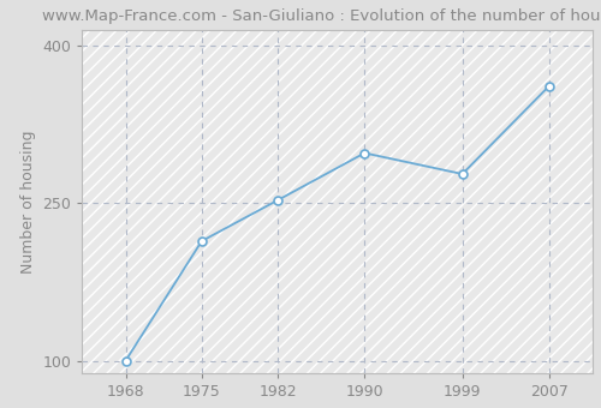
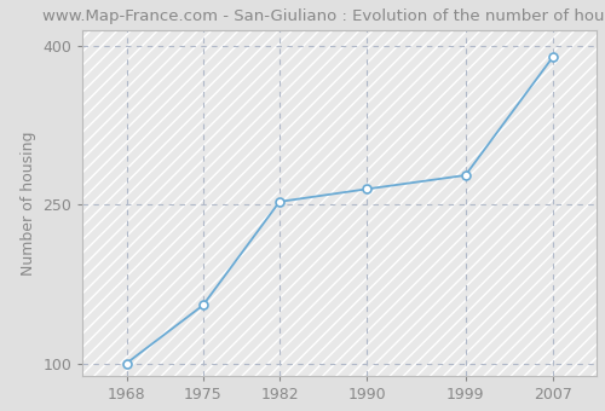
1975: 214 -> 155
1990: 298 -> 265
2007: 362 -> 390
